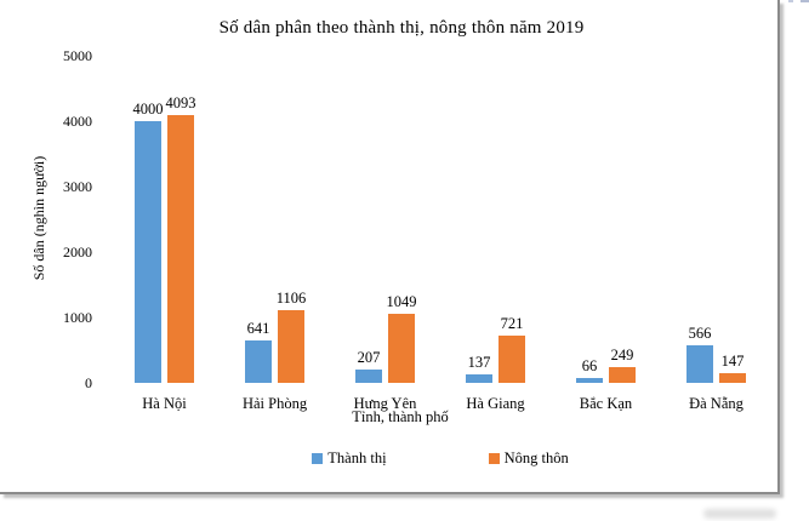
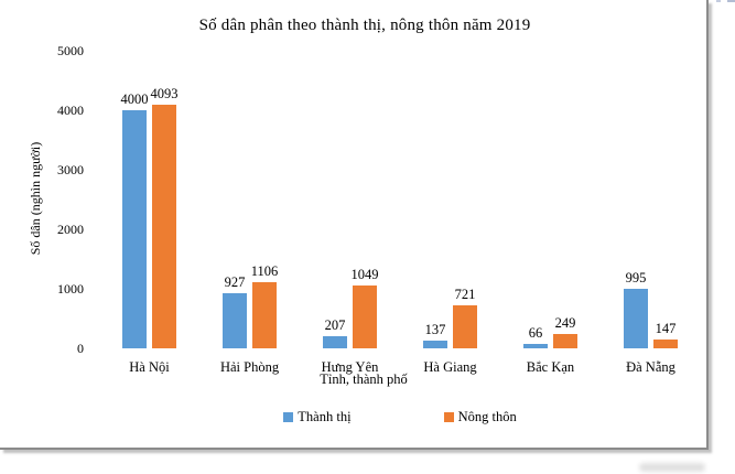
Thành thị/Hải Phòng: 641 -> 927
Thành thị/Đà Nẵng: 566 -> 995
